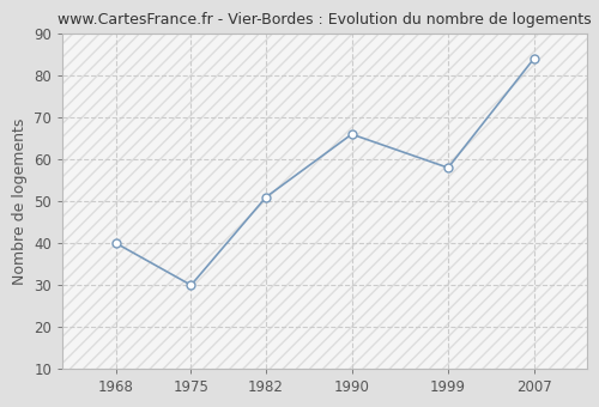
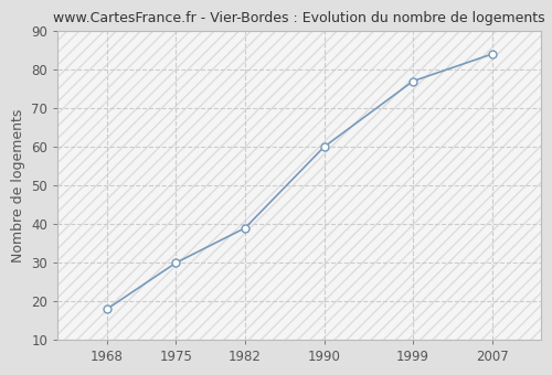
1968: 40 -> 18
1982: 51 -> 39
1990: 66 -> 60
1999: 58 -> 77
